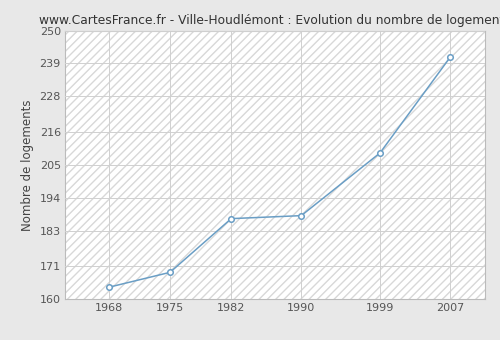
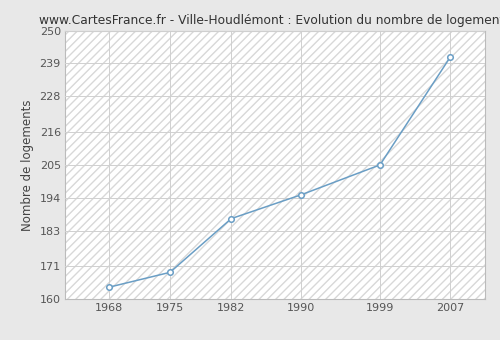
1990: 188 -> 195
1999: 209 -> 205
